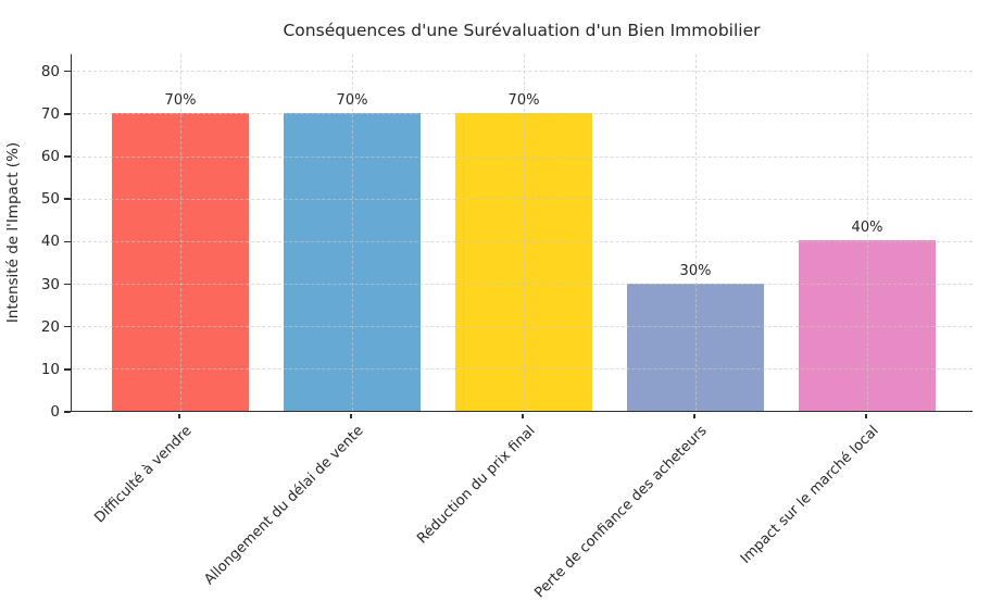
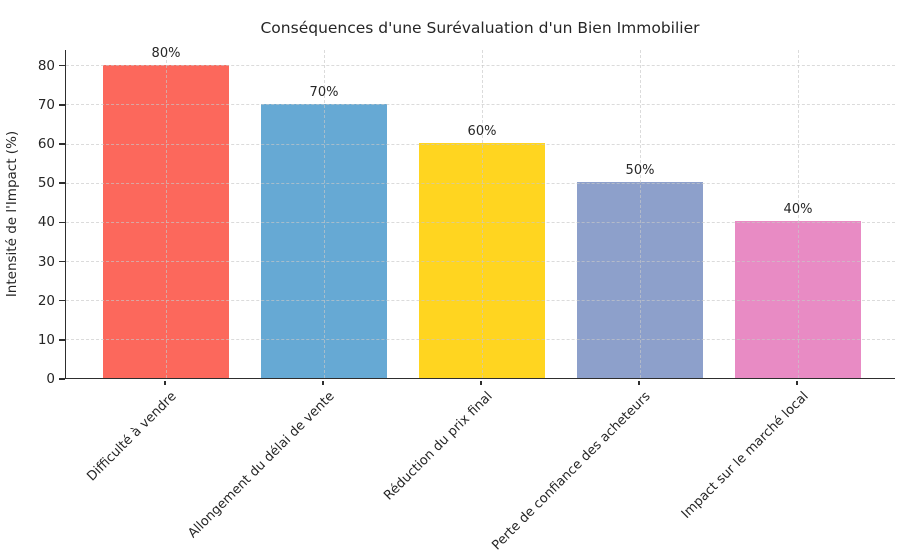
Difficulté à vendre: 70% -> 80%
Réduction du prix final: 70% -> 60%
Perte de confiance des acheteurs: 30% -> 50%
